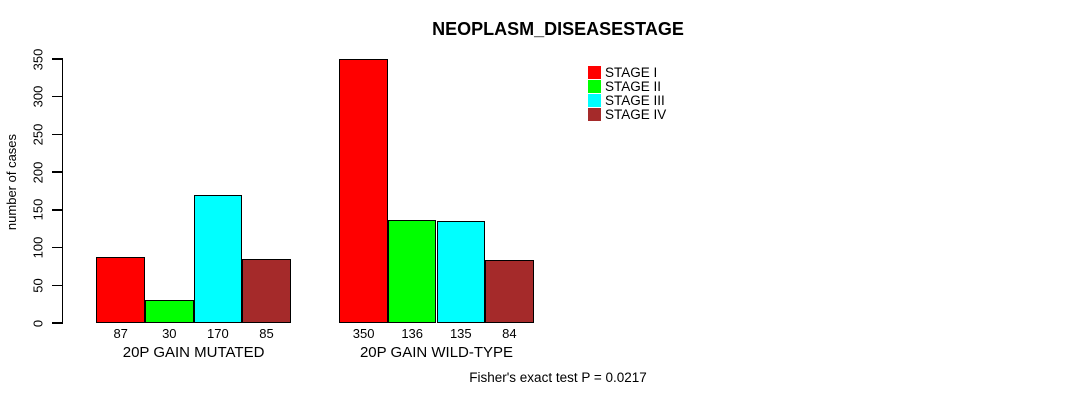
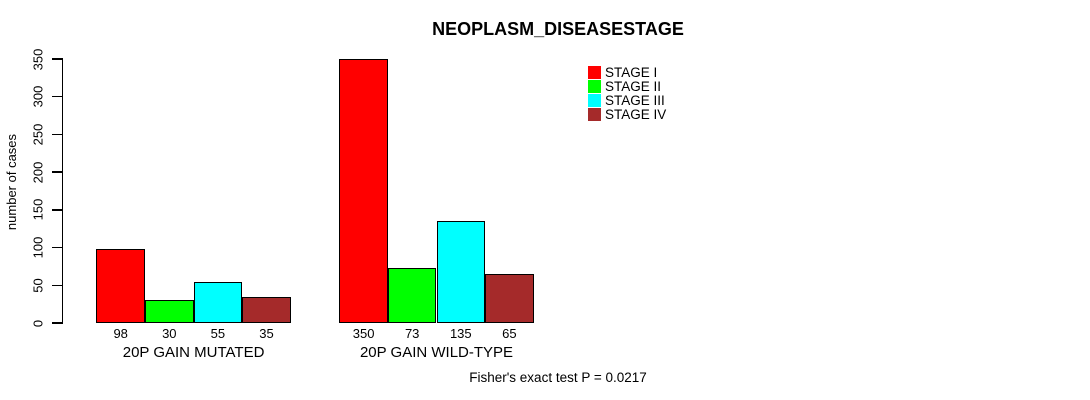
STAGE I/20P GAIN MUTATED: 87 -> 98
STAGE III/20P GAIN MUTATED: 170 -> 55
STAGE IV/20P GAIN MUTATED: 85 -> 35
STAGE II/20P GAIN WILD-TYPE: 136 -> 73
STAGE IV/20P GAIN WILD-TYPE: 84 -> 65
